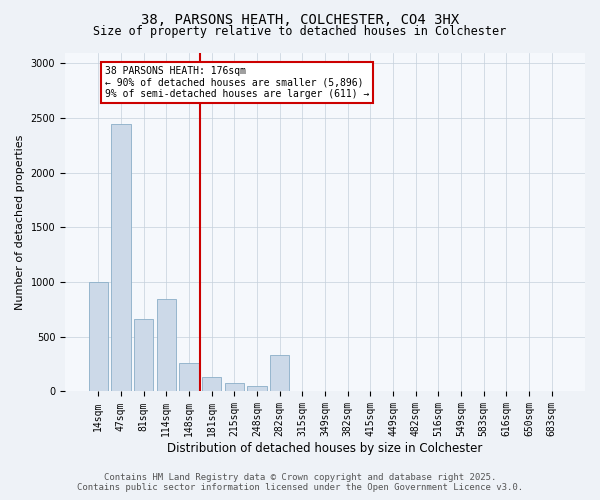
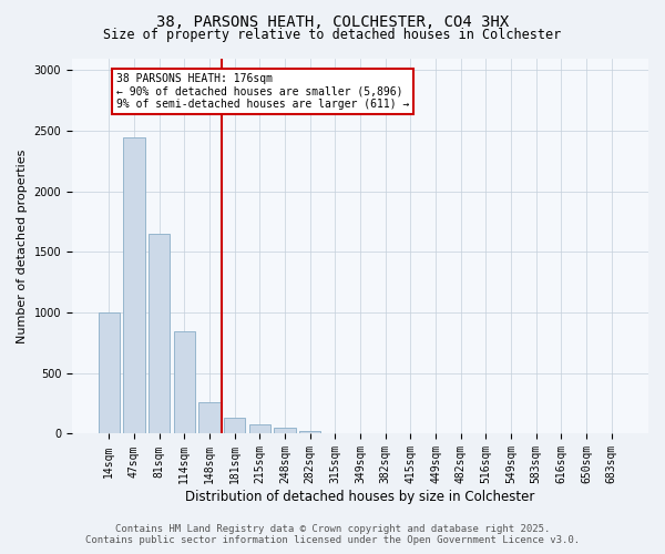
81sqm: 660 -> 1650
282sqm: 330 -> 20
